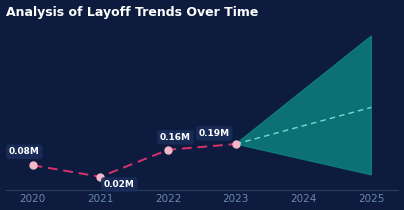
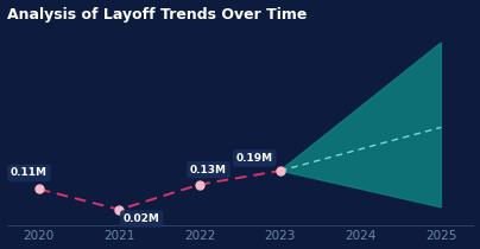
2020: 0.08M -> 0.11M
2022: 0.16M -> 0.13M
